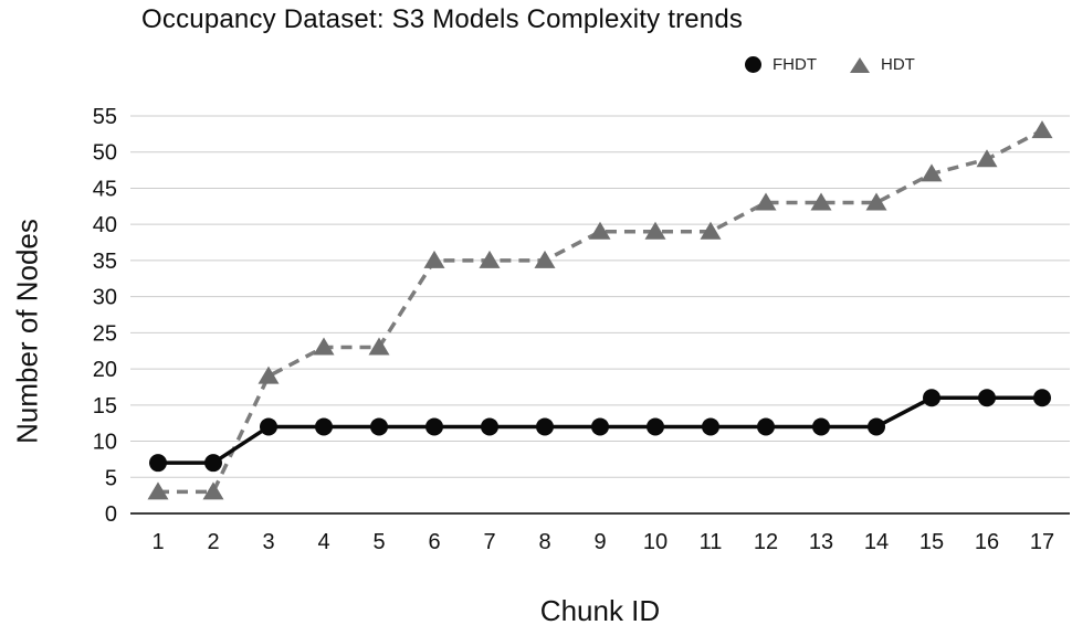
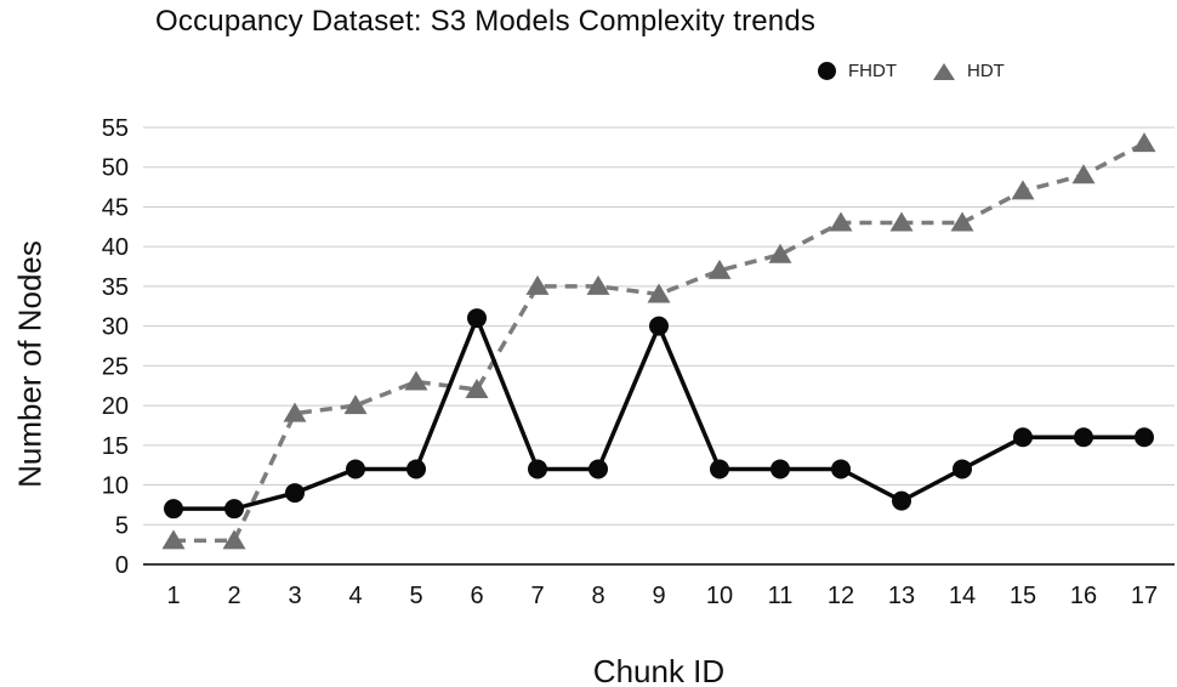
FHDT/3: 12 -> 9
HDT/4: 23 -> 20
FHDT/6: 12 -> 31
HDT/6: 35 -> 22
FHDT/9: 12 -> 30
HDT/9: 39 -> 34
HDT/10: 39 -> 37
FHDT/13: 12 -> 8
